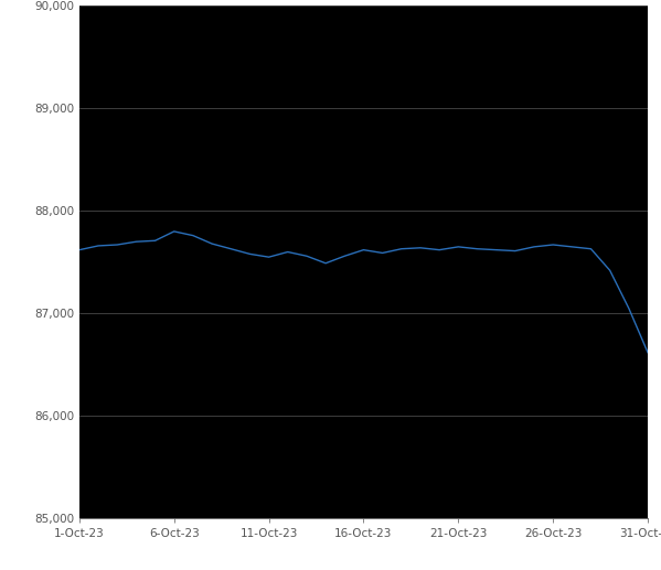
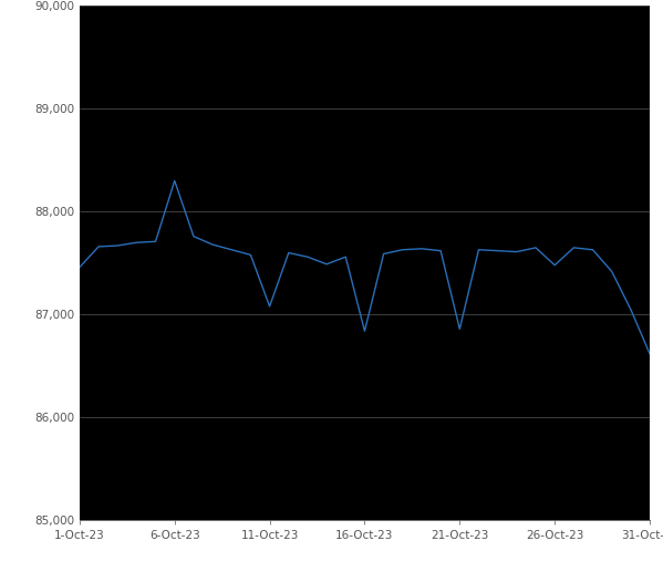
1-Oct-23: 87,620 -> 87,460
6-Oct-23: 87,800 -> 88,300
11-Oct-23: 87,550 -> 87,080
16-Oct-23: 87,620 -> 86,840
21-Oct-23: 87,650 -> 86,860
26-Oct-23: 87,670 -> 87,480
